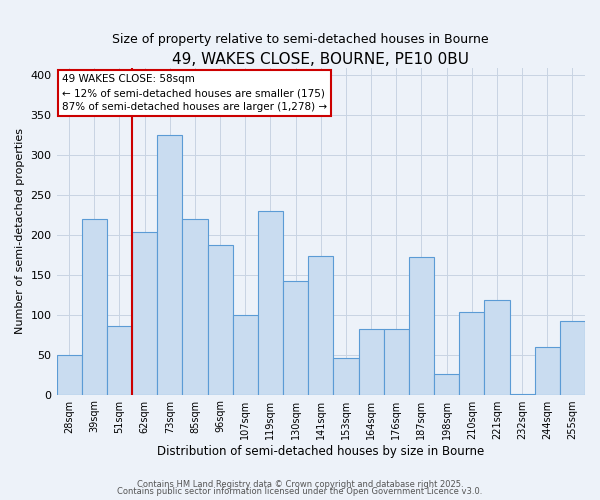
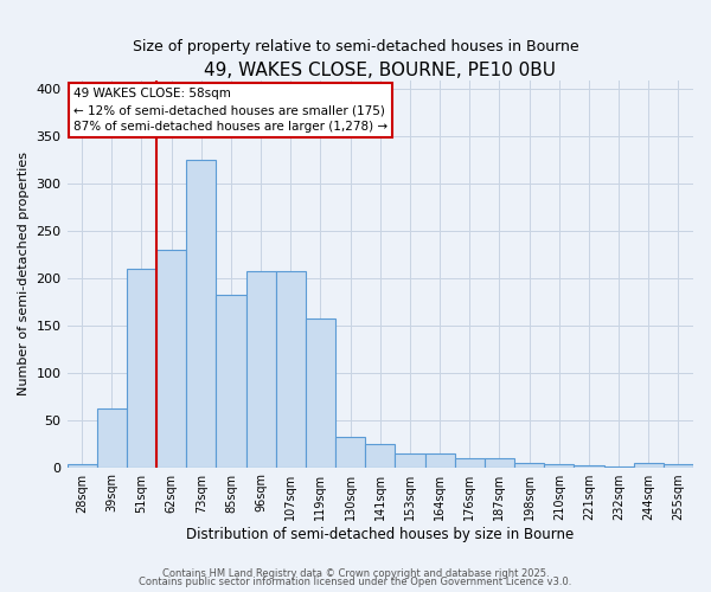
28sqm: 50 -> 3
39sqm: 220 -> 62
51sqm: 86 -> 210
62sqm: 204 -> 230
85sqm: 220 -> 183
96sqm: 188 -> 208
107sqm: 100 -> 208
119sqm: 230 -> 157
130sqm: 142 -> 32
141sqm: 174 -> 25
153sqm: 46 -> 15
164sqm: 82 -> 15
176sqm: 82 -> 9
187sqm: 172 -> 9
198sqm: 26 -> 5
210sqm: 104 -> 3
221sqm: 118 -> 2
244sqm: 60 -> 5
255sqm: 92 -> 3
